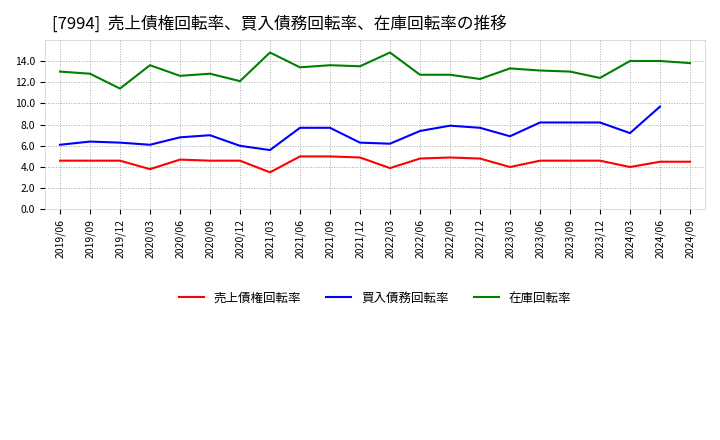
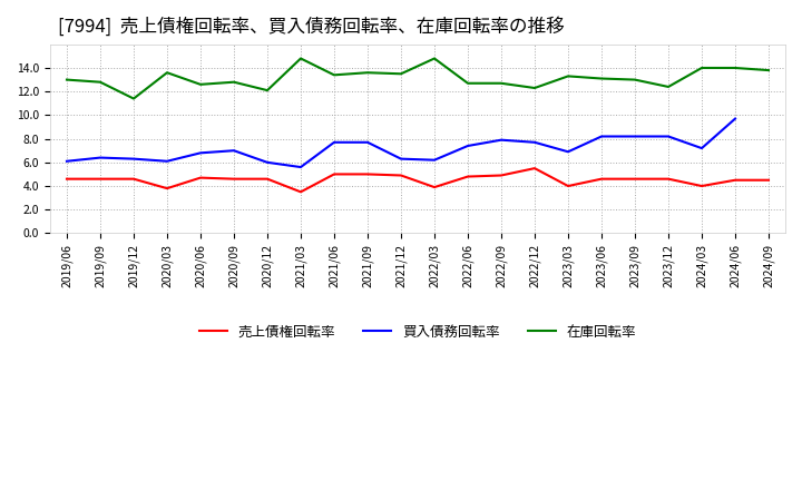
売上債権回転率/2022/12: 4.8 -> 5.5
